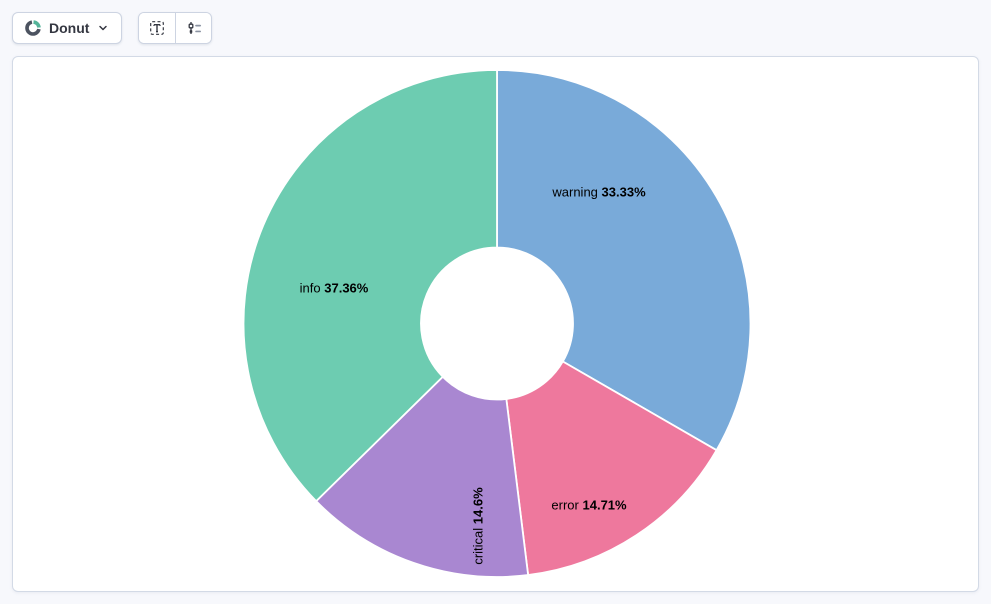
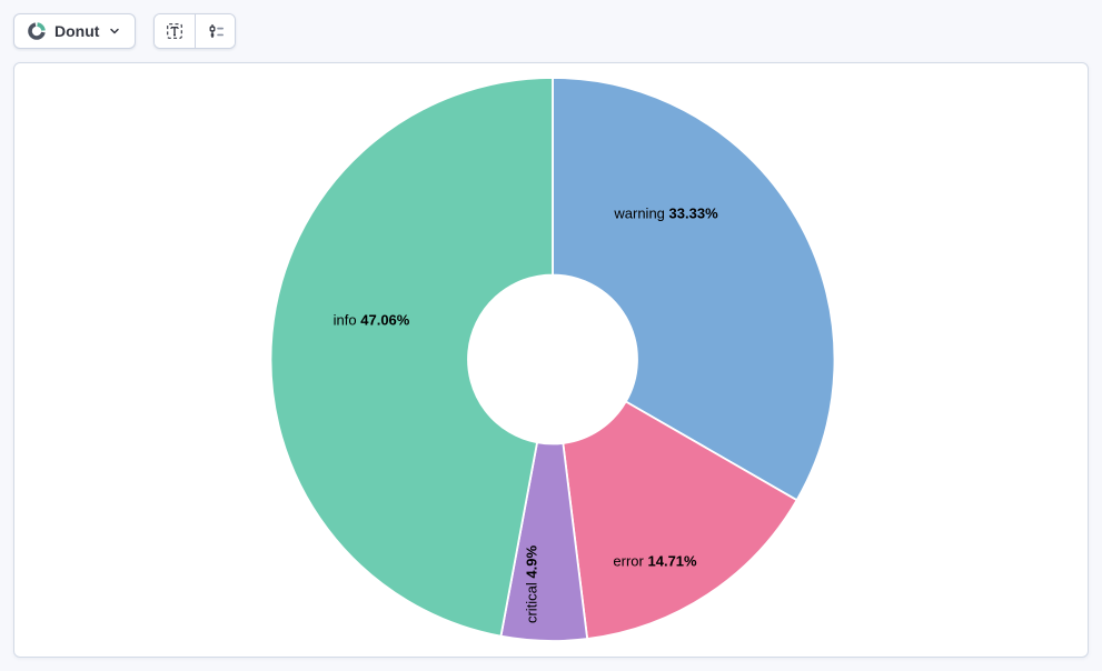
critical: 14.6% -> 4.9%
info: 37.36% -> 47.06%
